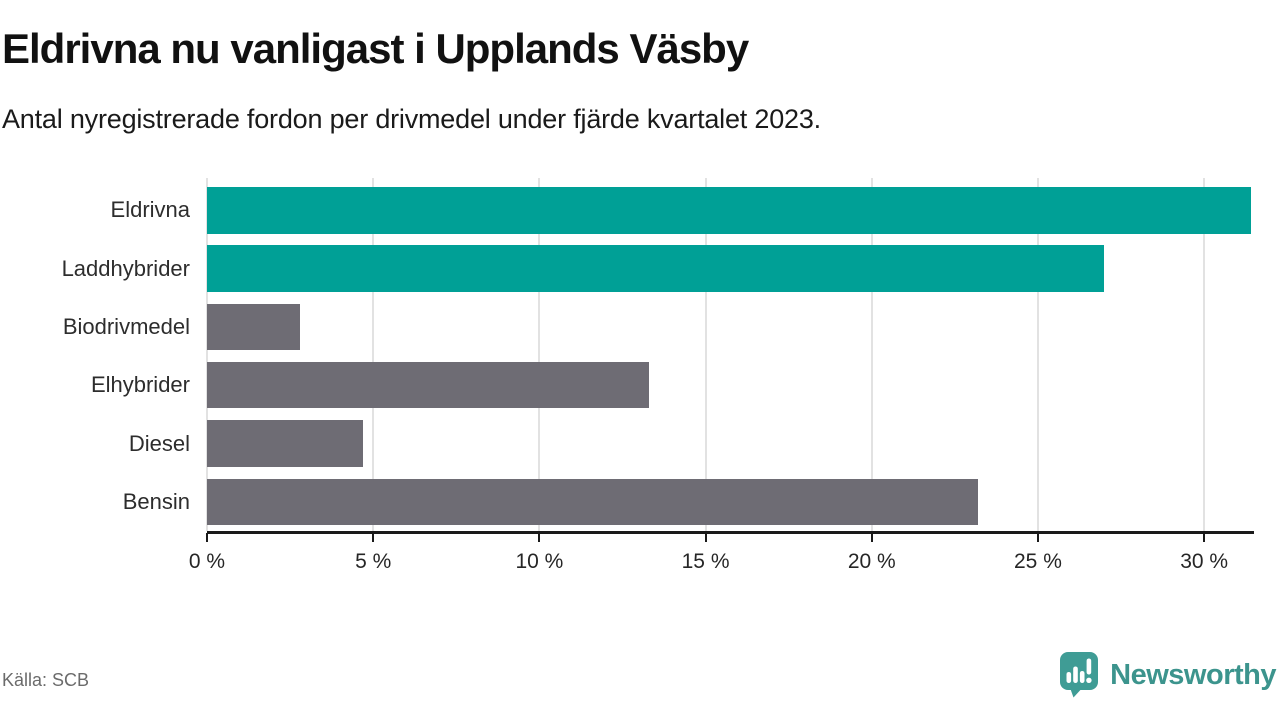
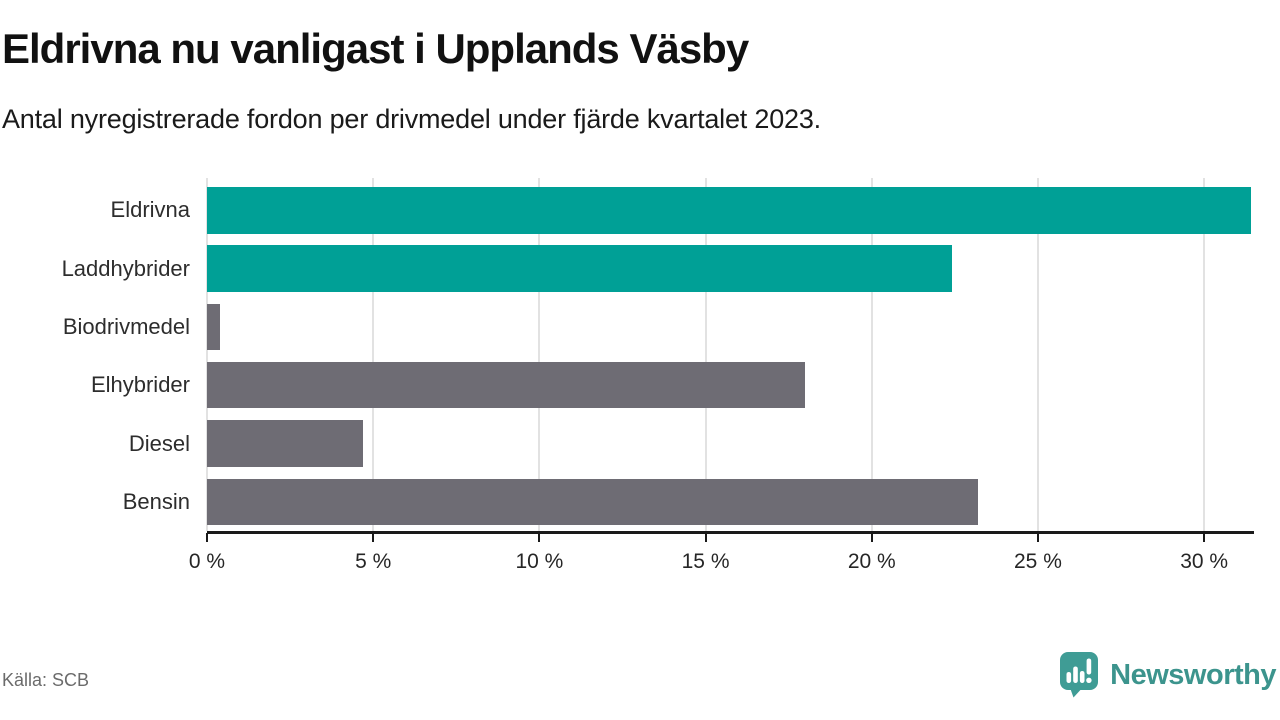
Laddhybrider: 27.0% -> 22.4%
Biodrivmedel: 2.8% -> 0.4%
Elhybrider: 13.3% -> 18.0%
